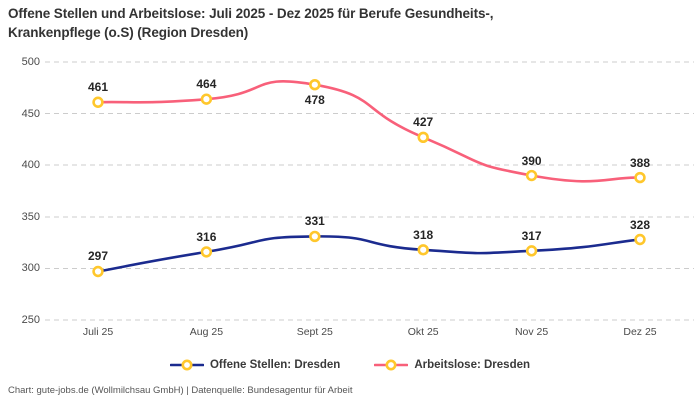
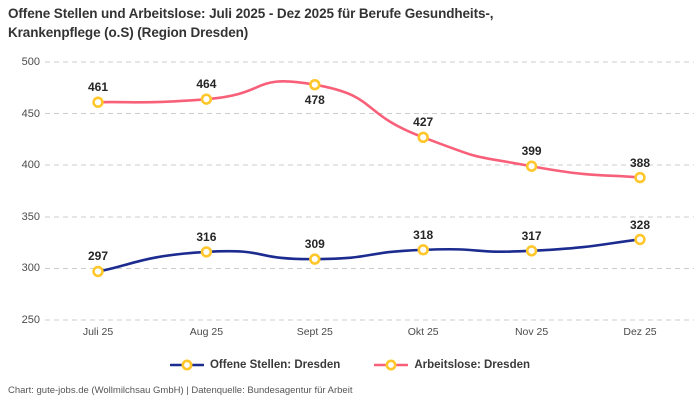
Offene Stellen: Dresden/Sept 25: 331 -> 309
Arbeitslose: Dresden/Nov 25: 390 -> 399
